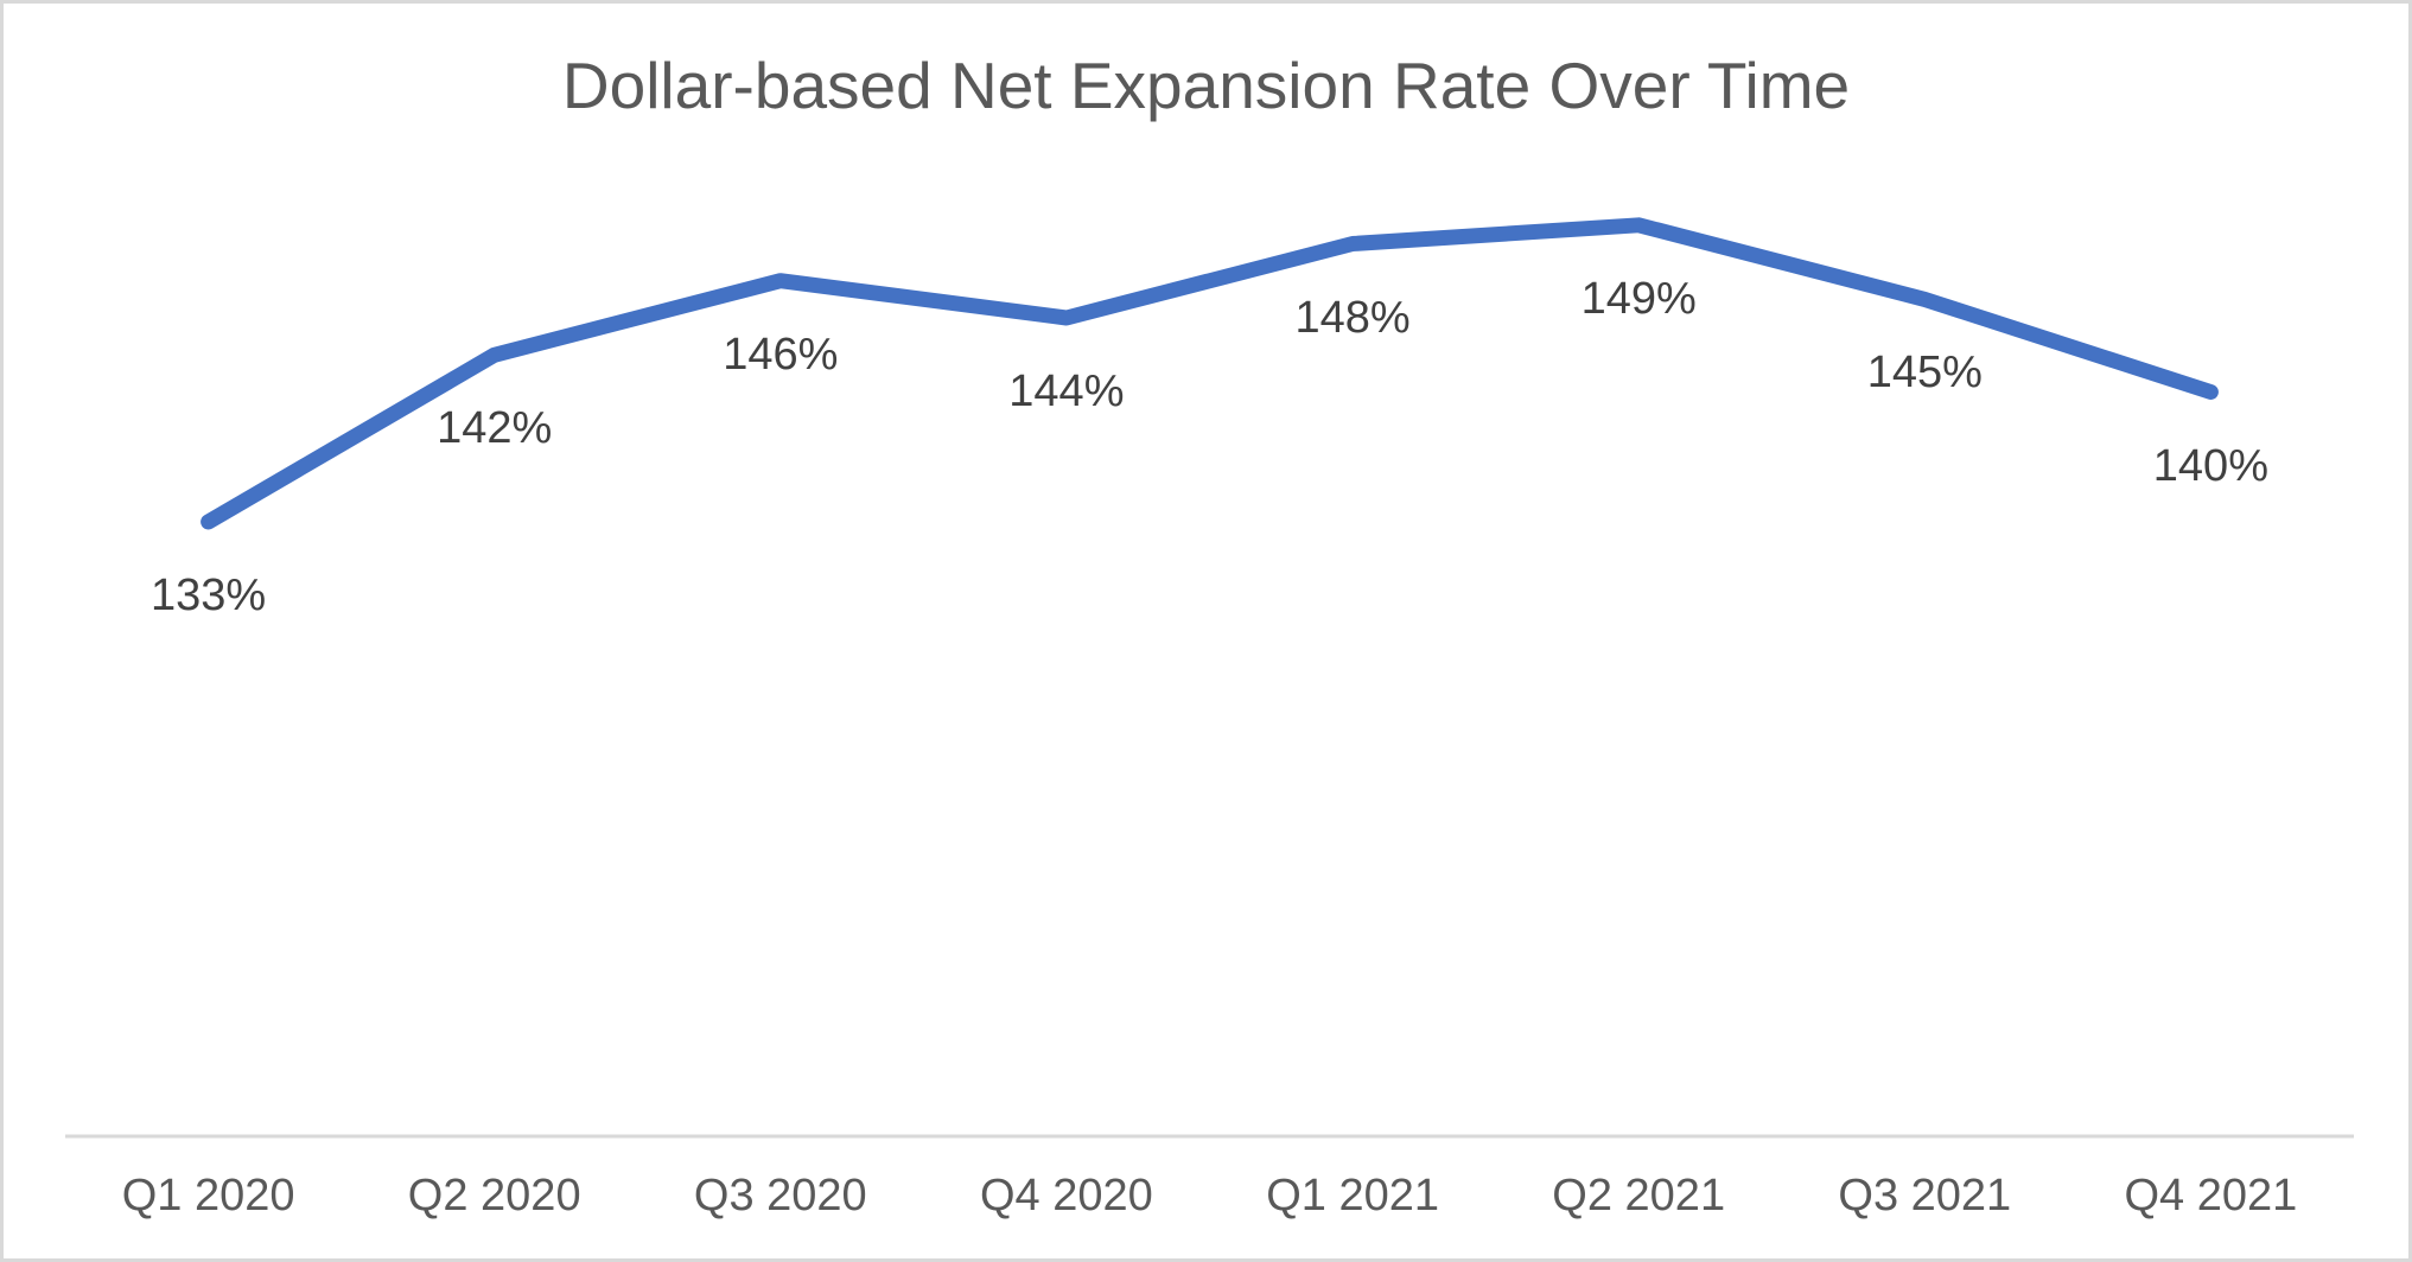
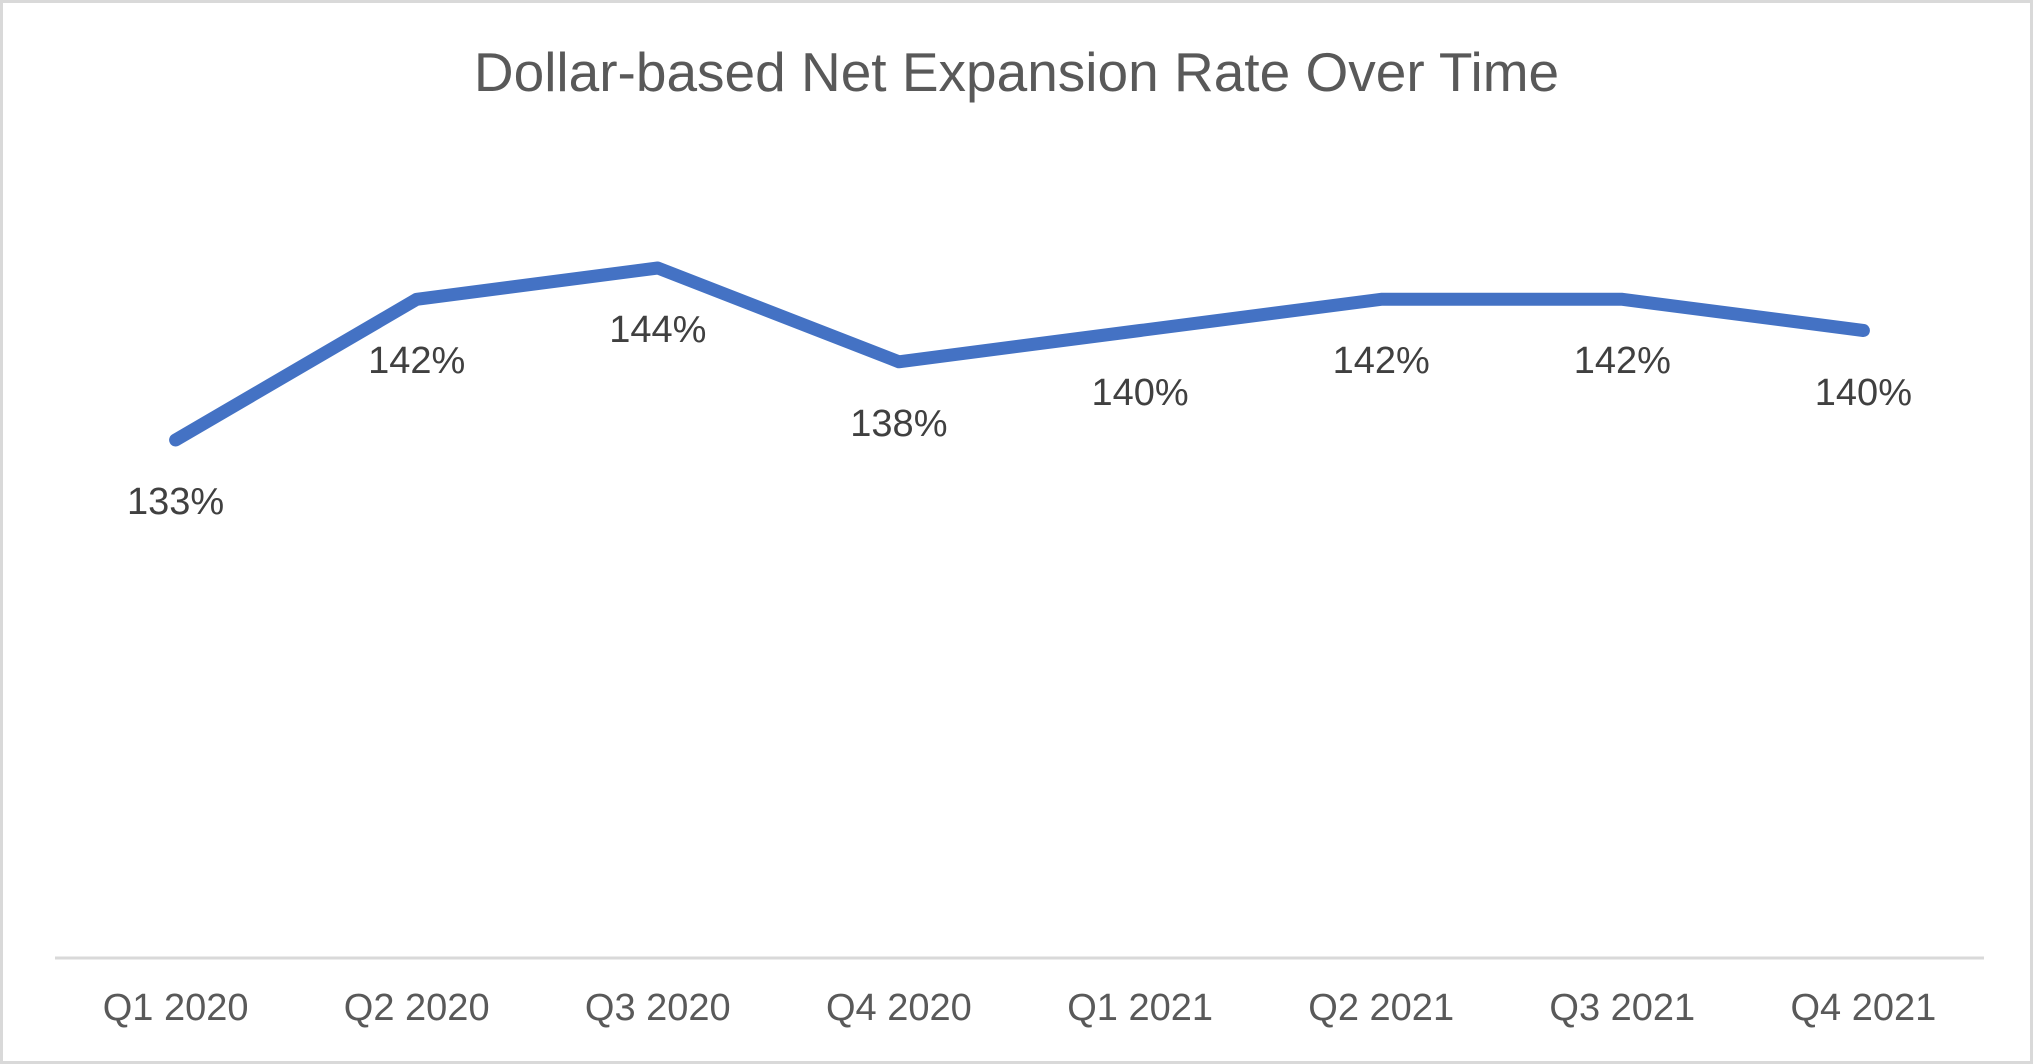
Q3 2020: 146% -> 144%
Q4 2020: 144% -> 138%
Q1 2021: 148% -> 140%
Q2 2021: 149% -> 142%
Q3 2021: 145% -> 142%
